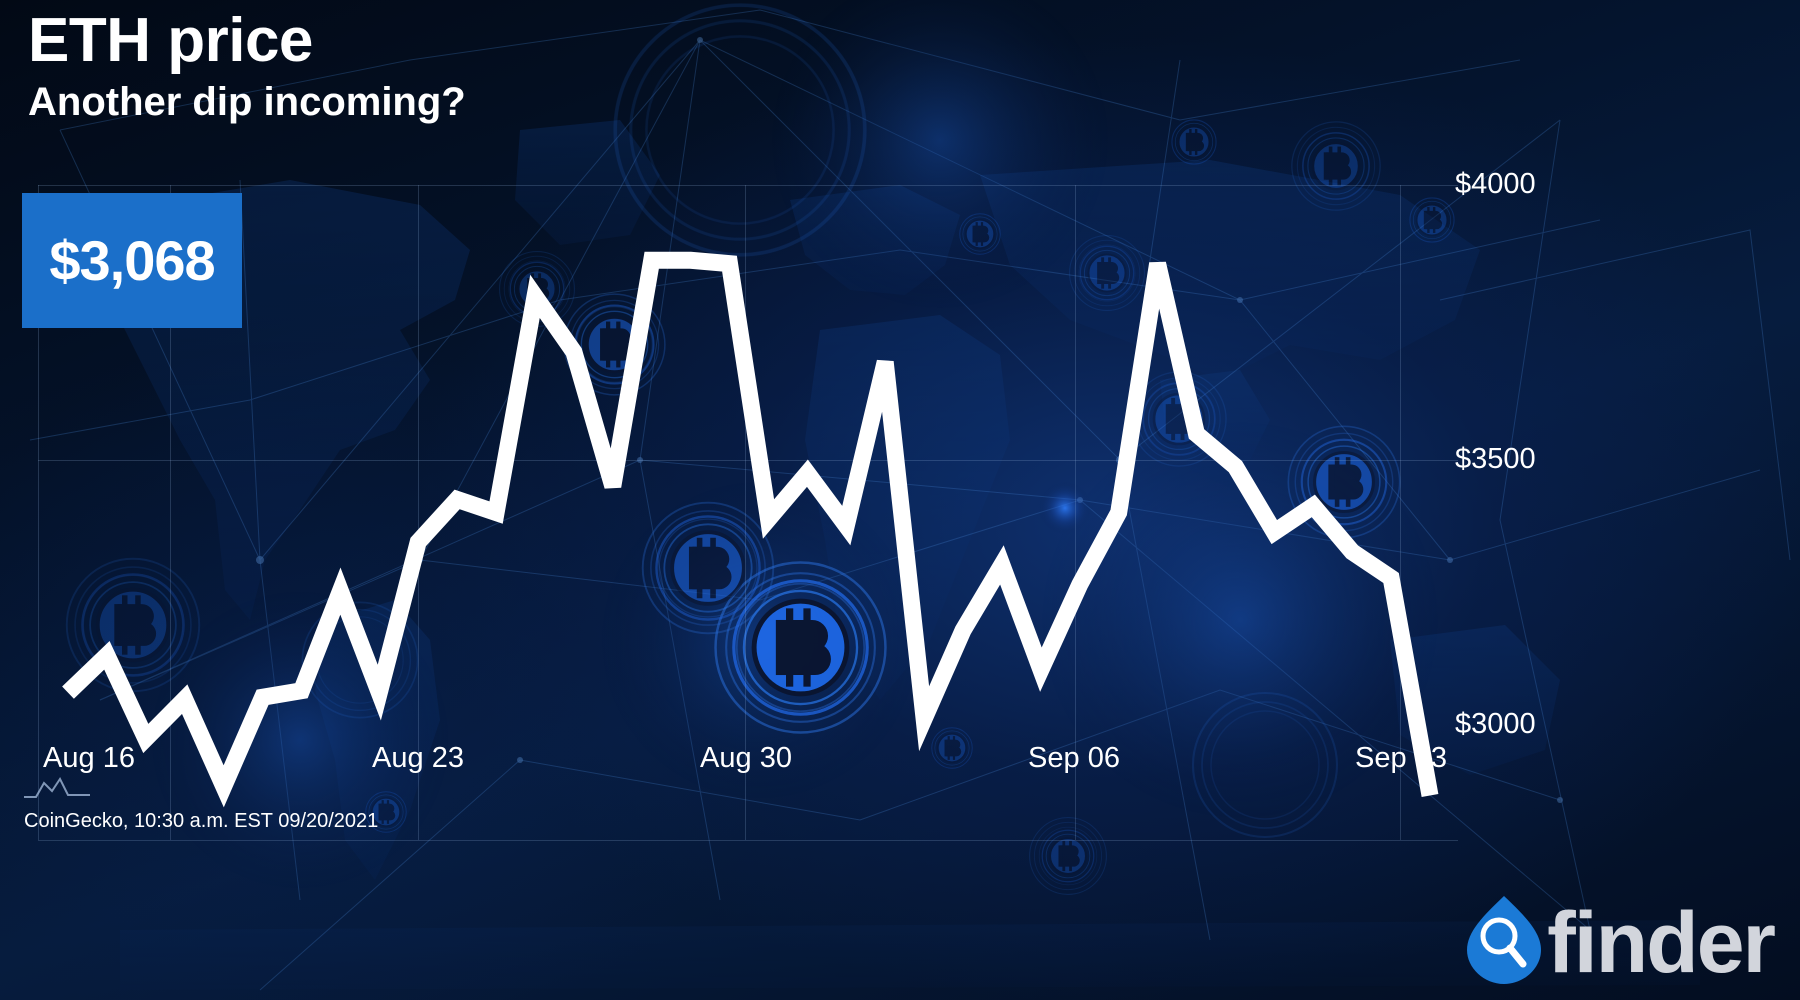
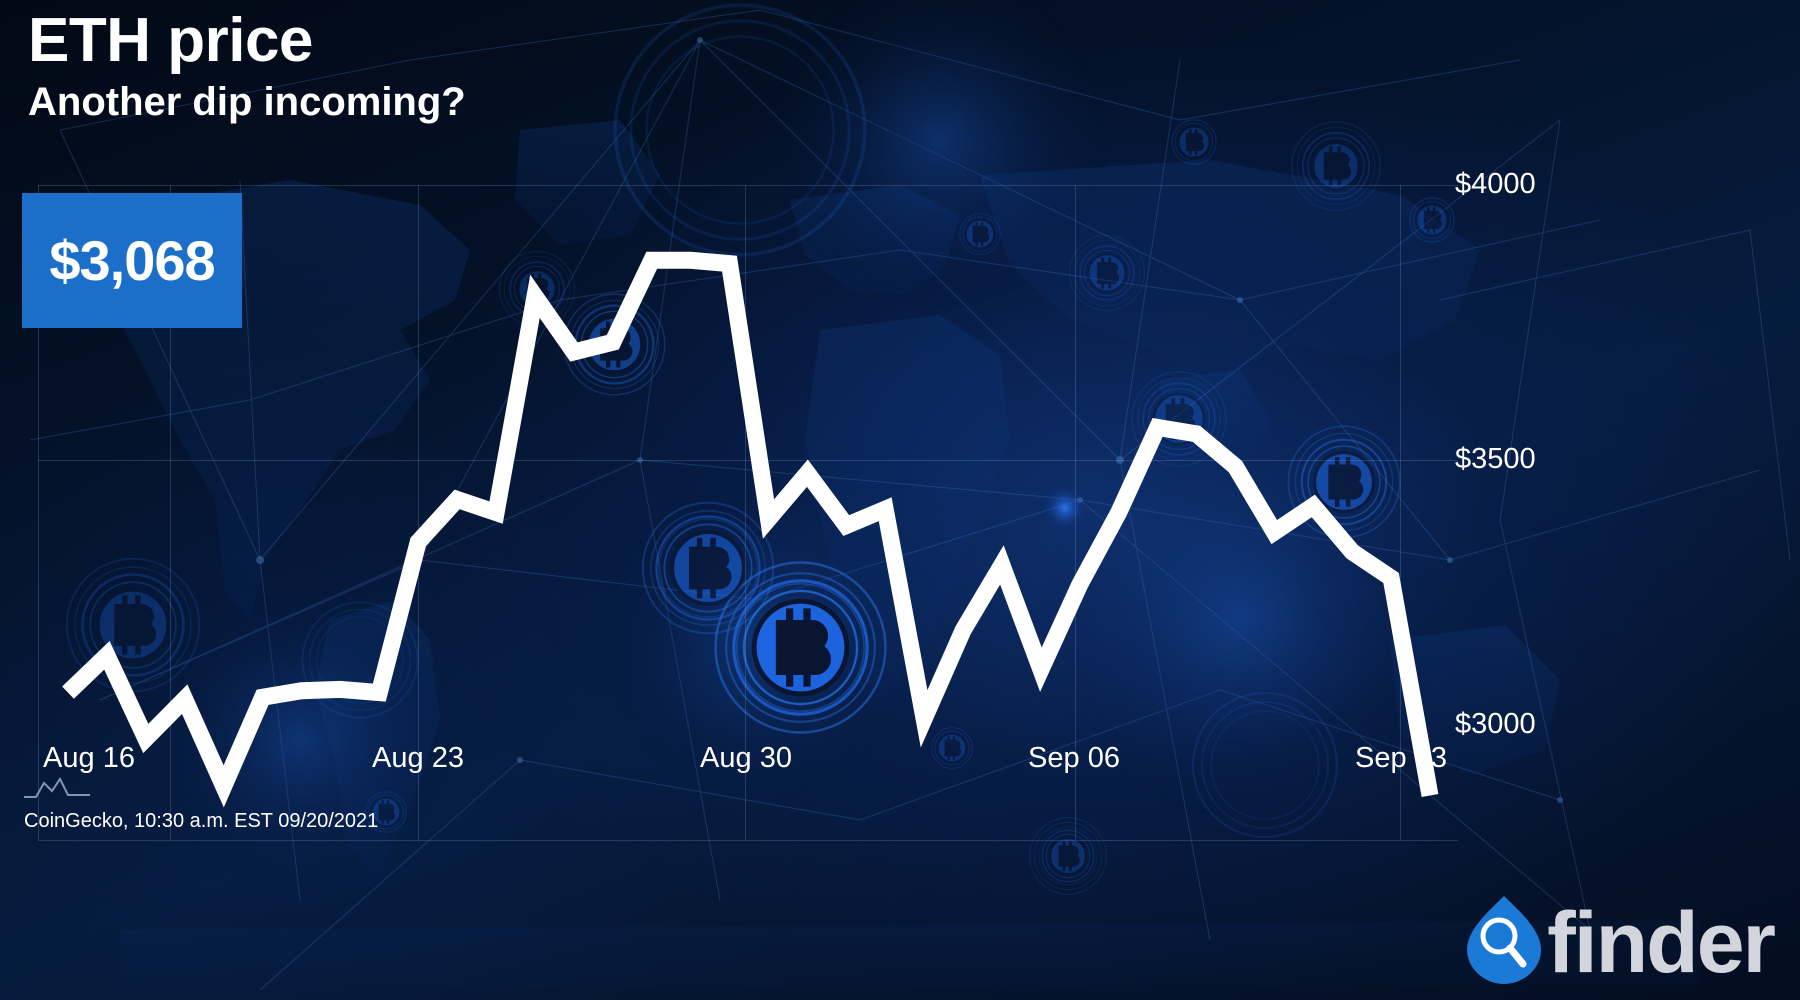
Aug 23: $3380 -> $3230
Aug 30: $3540 -> $3760
Sep 06: $3730 -> $3500
Sep 13: $3880 -> $3630
